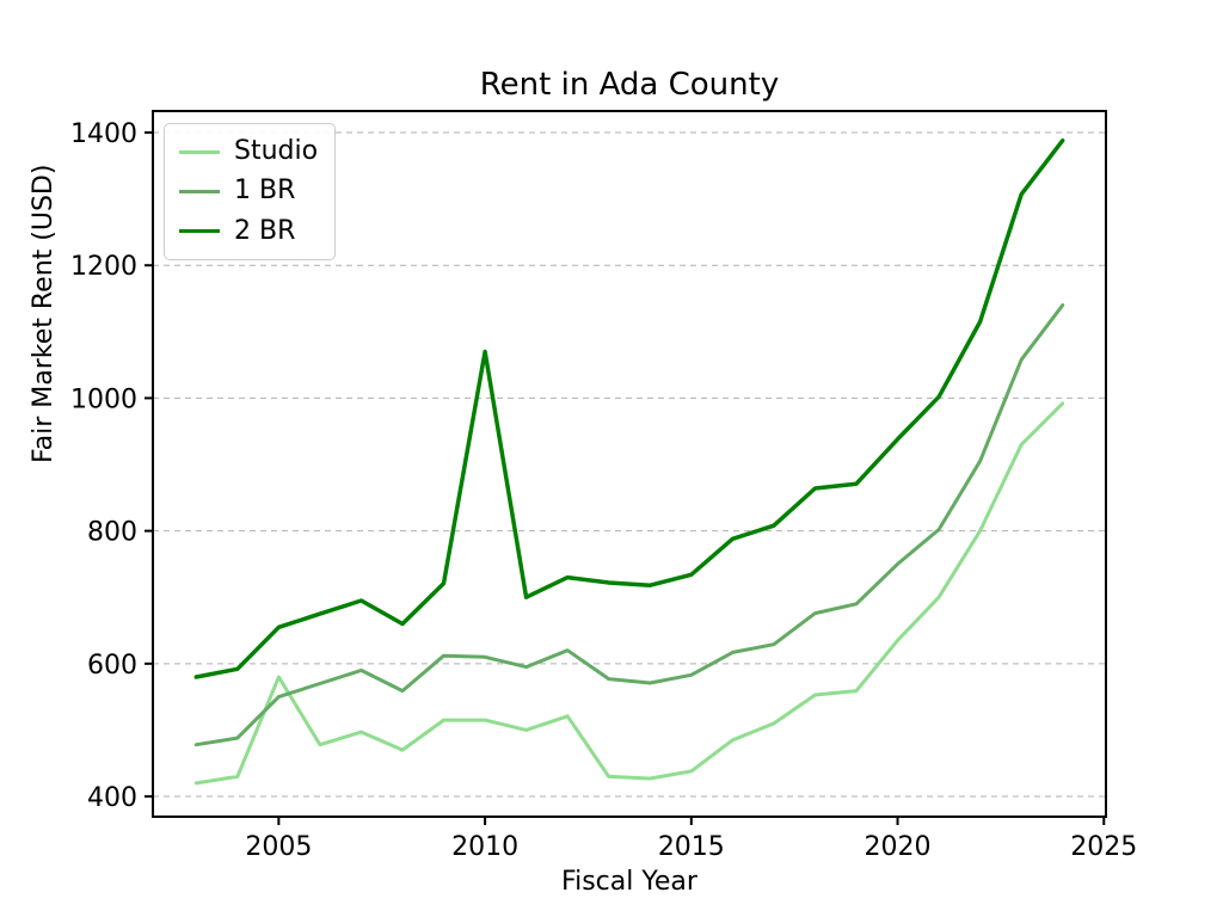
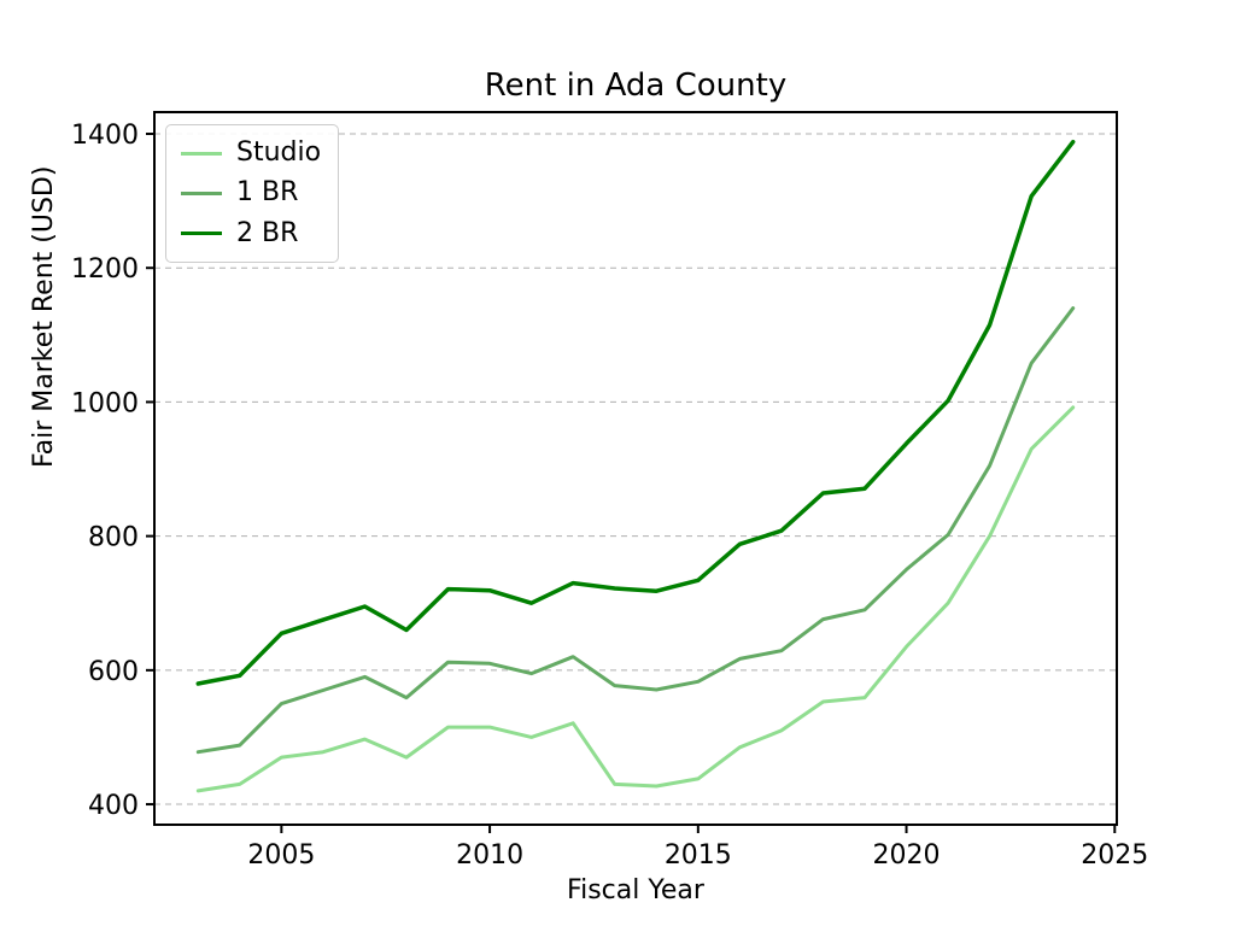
Studio/2005: 580 -> 470
2 BR/2010: 1070 -> 720
